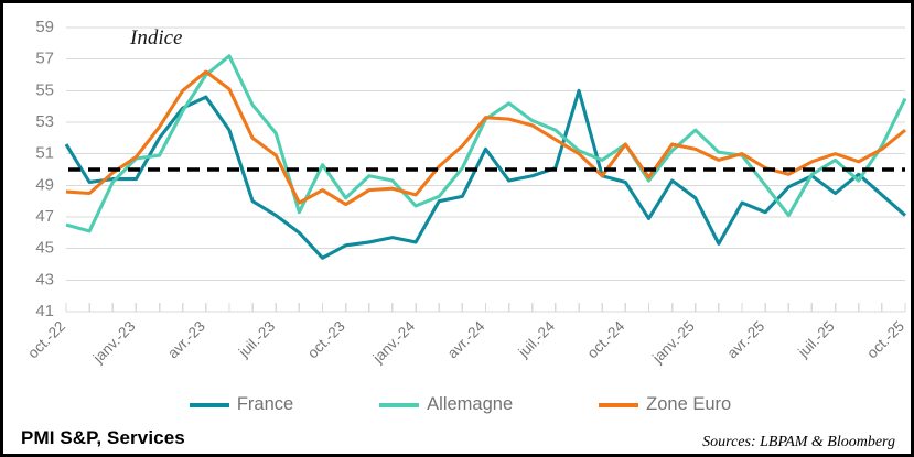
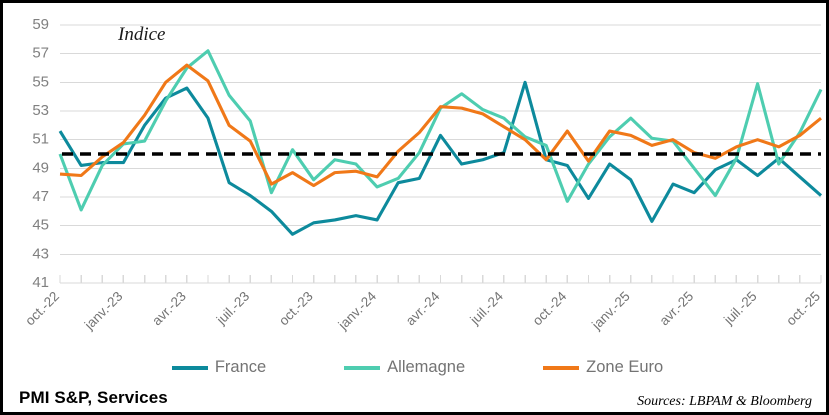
Allemagne/oct.-22: 46.5 -> 50.0
Allemagne/oct.-24: 51.6 -> 46.7
Allemagne/juil.-25: 50.6 -> 54.9
